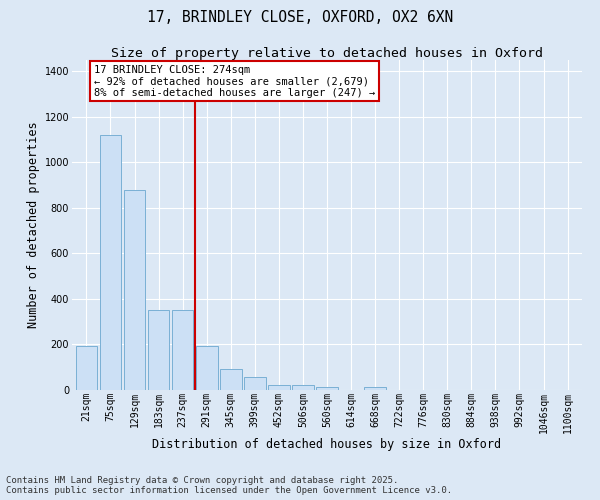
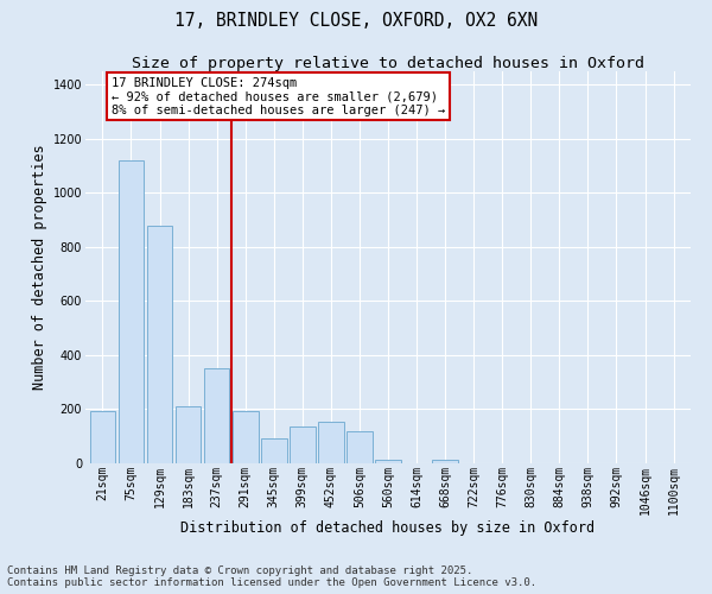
183sqm: 350 -> 210
399sqm: 57 -> 135
452sqm: 22 -> 155
506sqm: 20 -> 120
